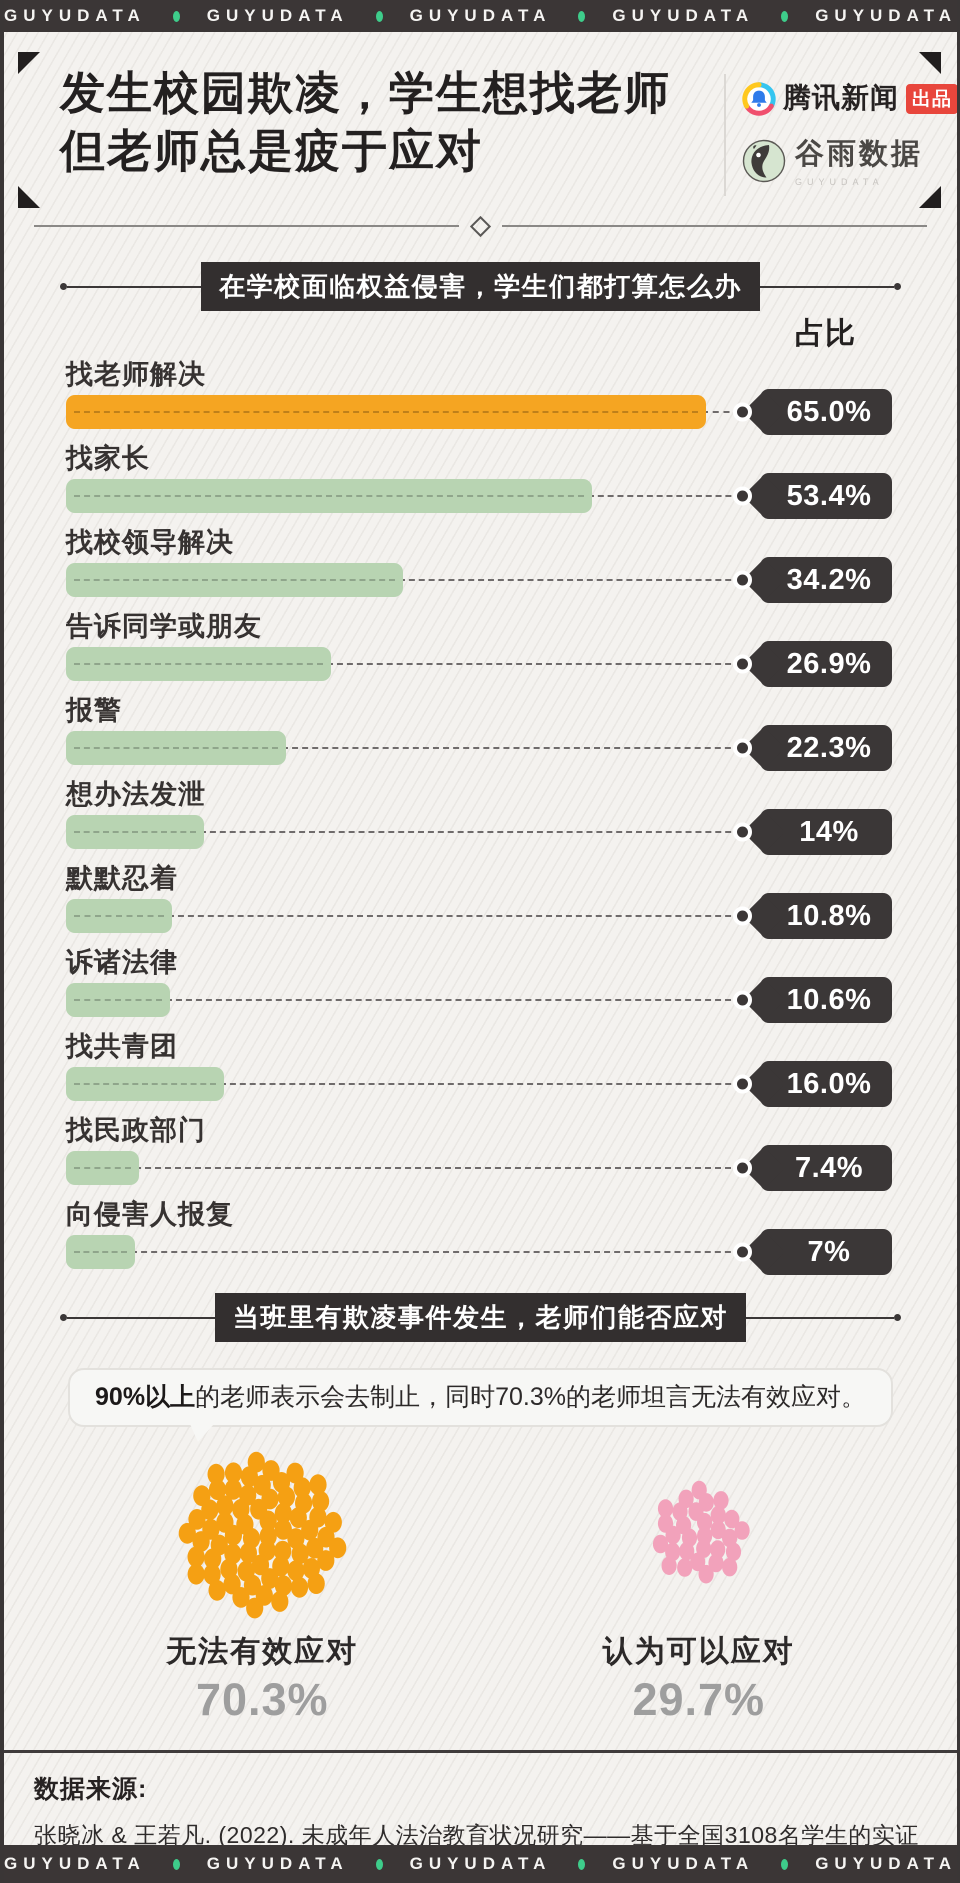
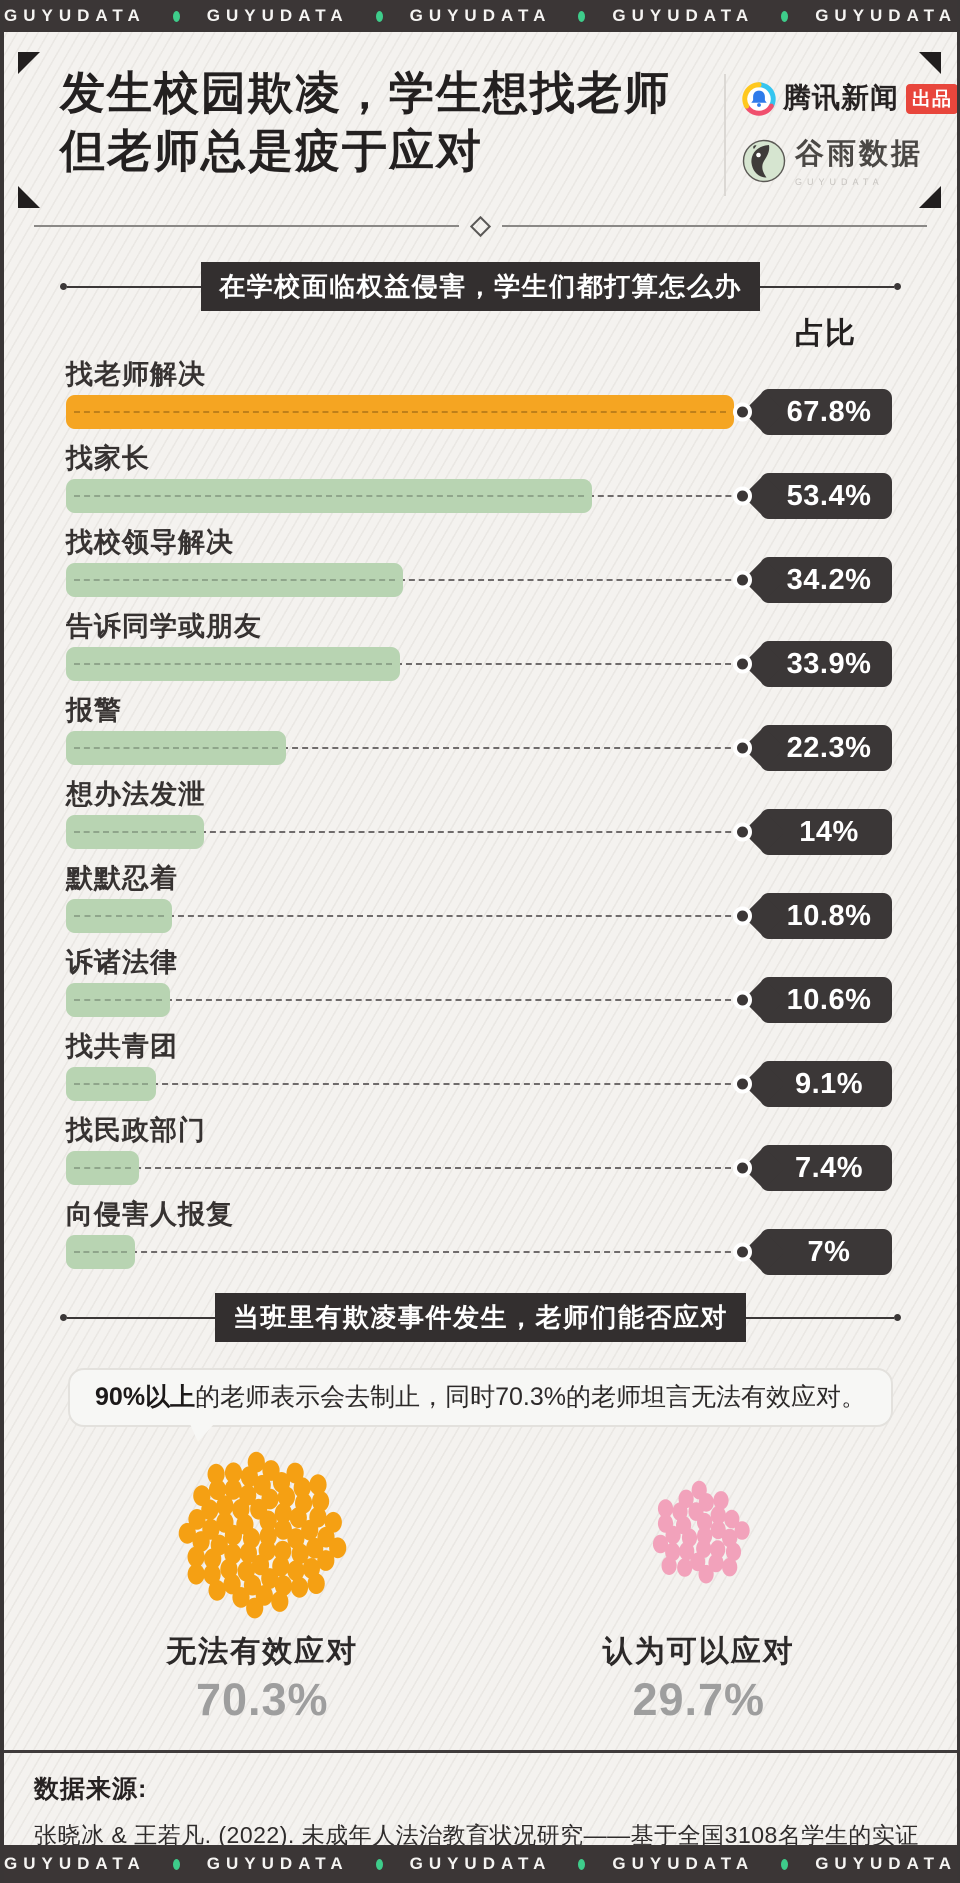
在学校面临权益侵害，学生们都打算怎么办/找老师解决: 65.0% -> 67.8%
在学校面临权益侵害，学生们都打算怎么办/告诉同学或朋友: 26.9% -> 33.9%
在学校面临权益侵害，学生们都打算怎么办/找共青团: 16.0% -> 9.1%
